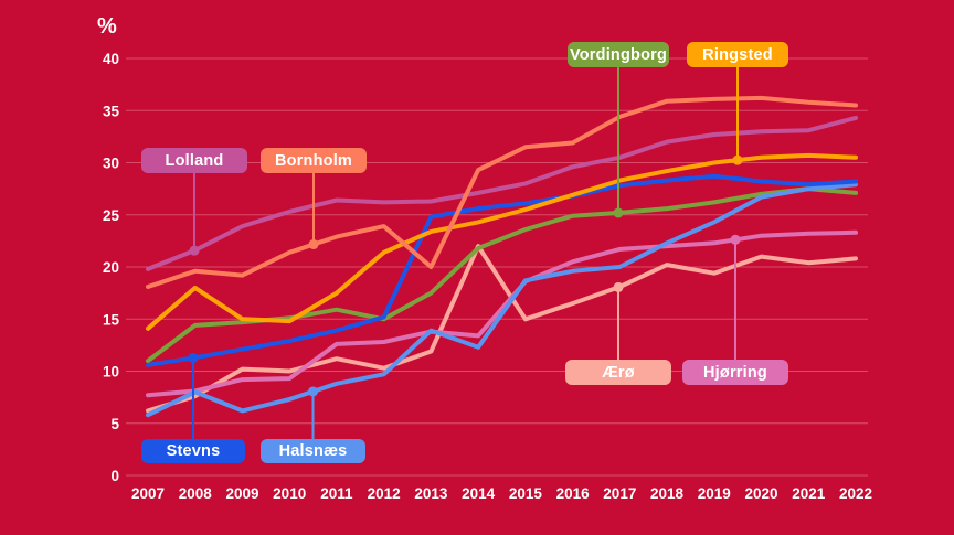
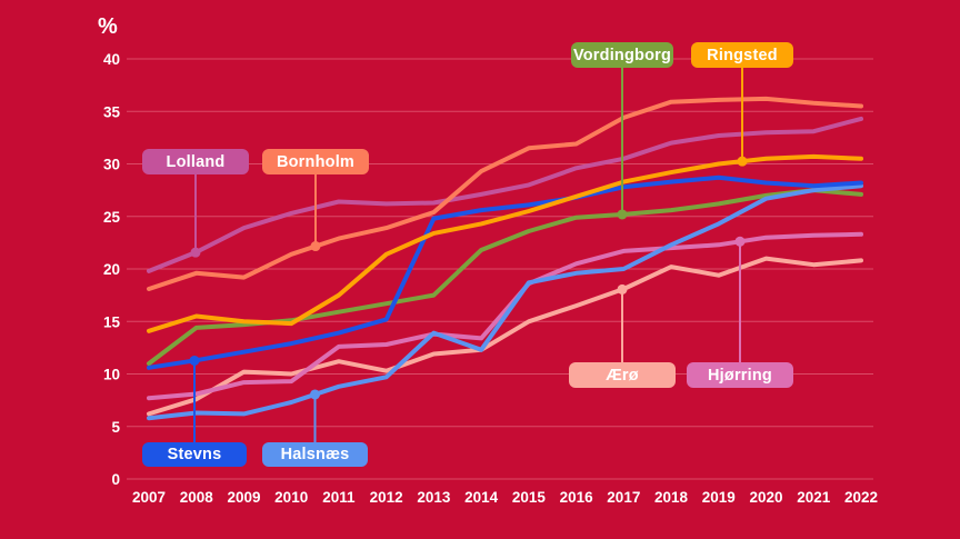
Halsnæs/2008: 8 -> 6
Ringsted/2008: 18 -> 16
Vordingborg/2012: 15 -> 17
Bornholm/2013: 20 -> 25
Ærø/2014: 22 -> 12
